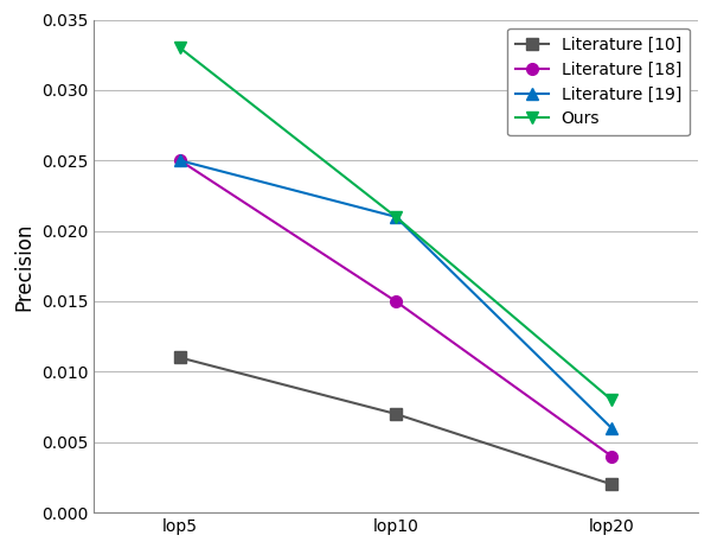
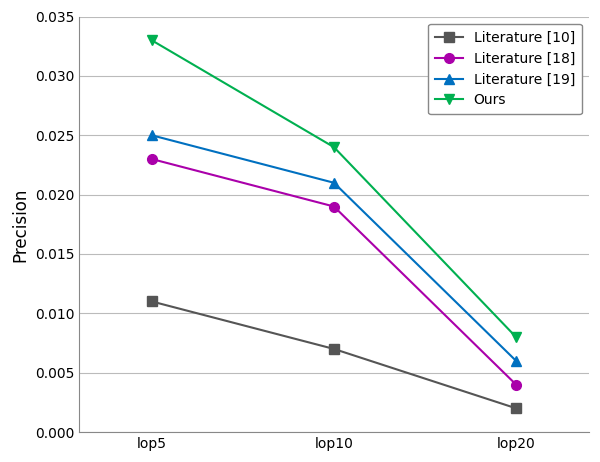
Literature [18]/lop5: 0.025 -> 0.023
Literature [18]/lop10: 0.015 -> 0.019
Ours/lop10: 0.021 -> 0.024
